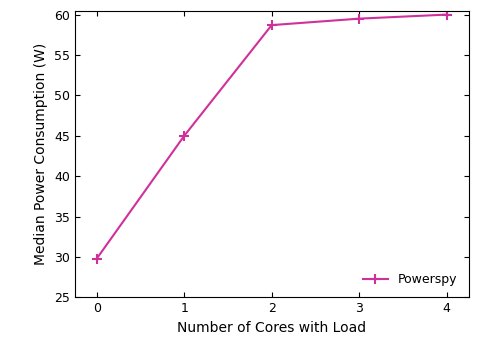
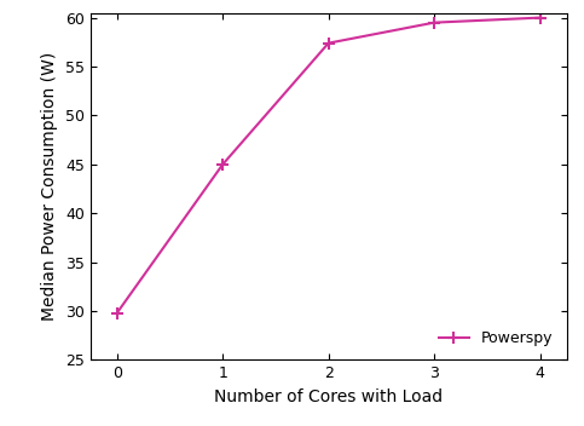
2: 58.7 -> 57.4
